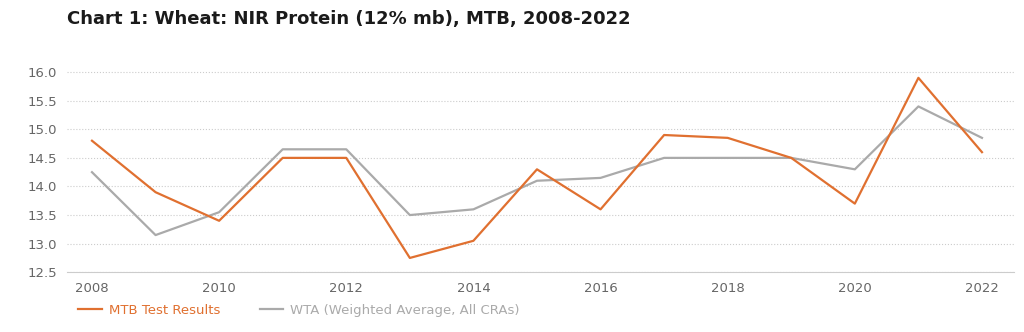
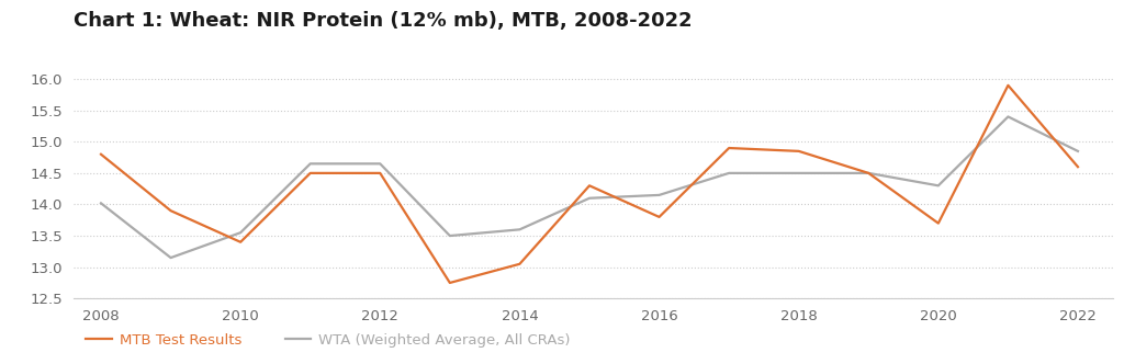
WTA (Weighted Average, All CRAs)/2008: 14.25 -> 14.02
MTB Test Results/2016: 13.60 -> 13.80
